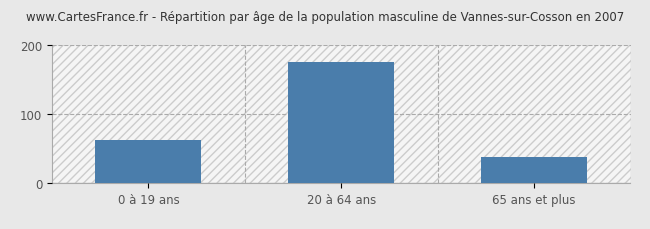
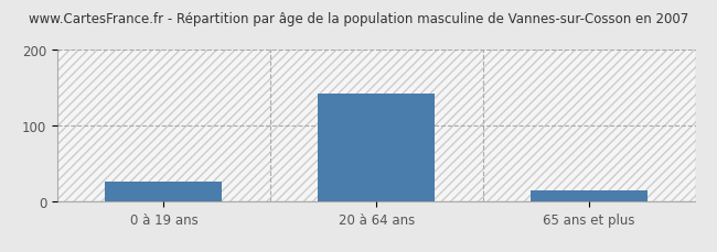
0 à 19 ans: 62 -> 26
20 à 64 ans: 175 -> 142
65 ans et plus: 38 -> 14
